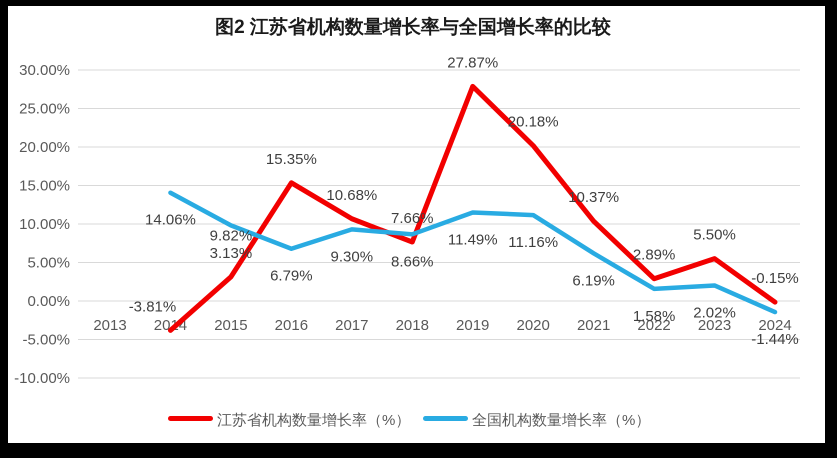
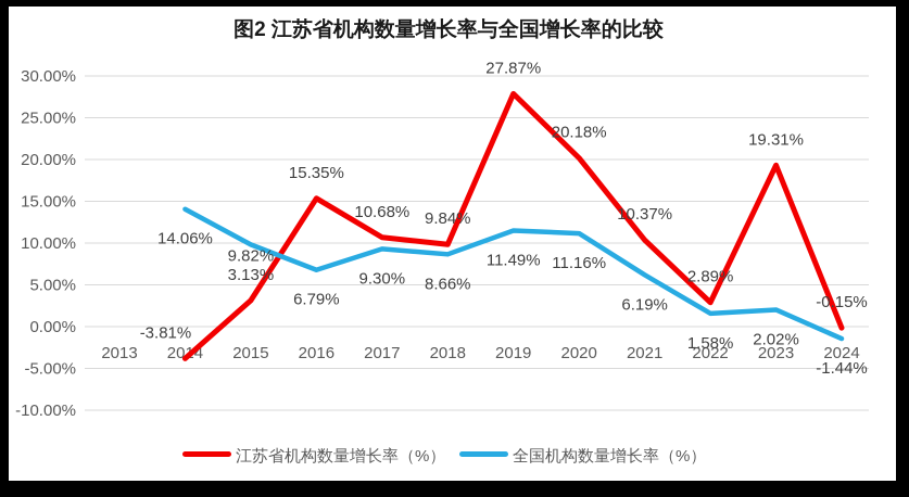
江苏省机构数量增长率（%）/2018: 7.66% -> 9.84%
江苏省机构数量增长率（%）/2023: 5.50% -> 19.31%
